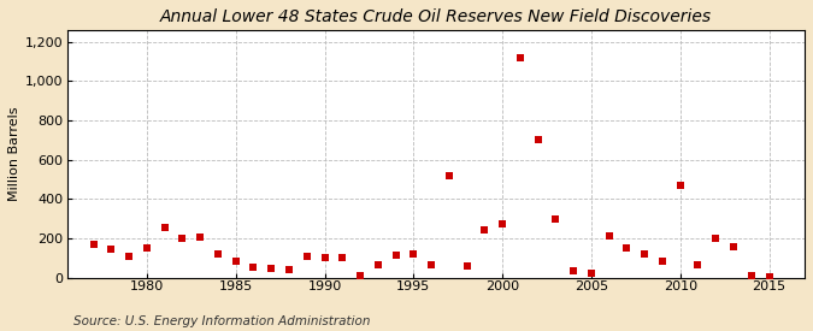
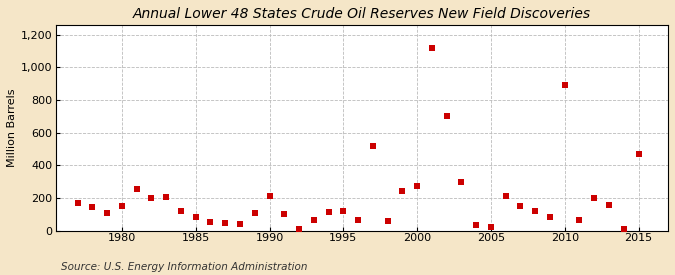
1990: 100 -> 210
2010: 470 -> 890
2015: 0 -> 470
